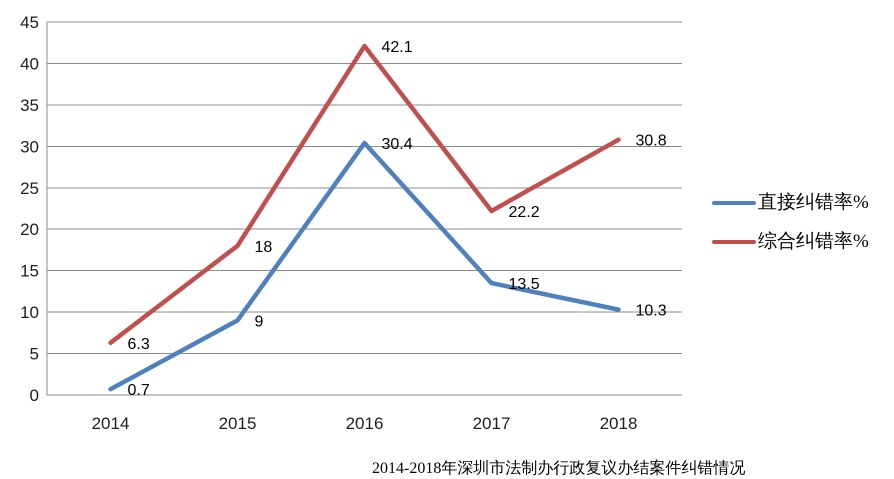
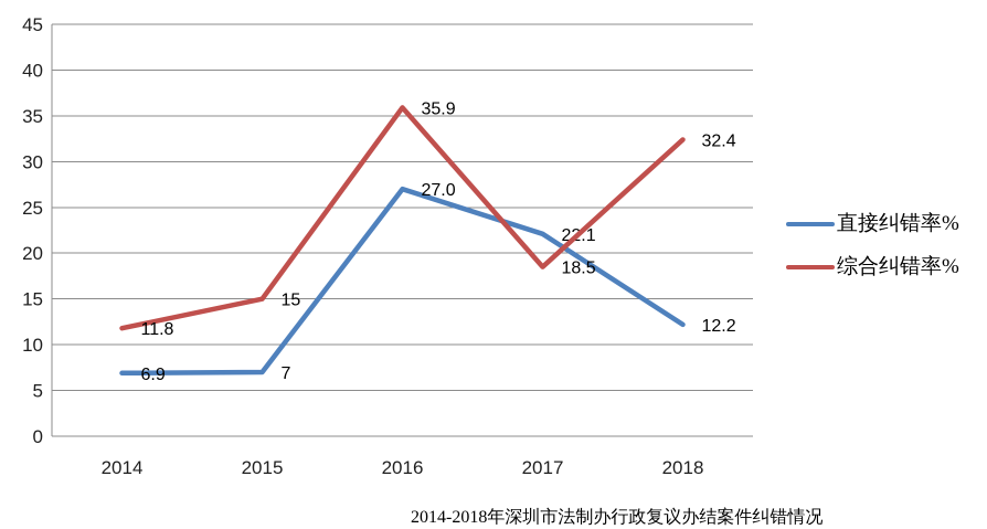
直接纠错率%/2014: 0.7 -> 6.9
综合纠错率%/2014: 6.3 -> 11.8
直接纠错率%/2015: 9 -> 7
综合纠错率%/2015: 18 -> 15
直接纠错率%/2016: 30.4 -> 27.0
综合纠错率%/2016: 42.1 -> 35.9
直接纠错率%/2017: 13.5 -> 22.1
综合纠错率%/2017: 22.2 -> 18.5
直接纠错率%/2018: 10.3 -> 12.2
综合纠错率%/2018: 30.8 -> 32.4
